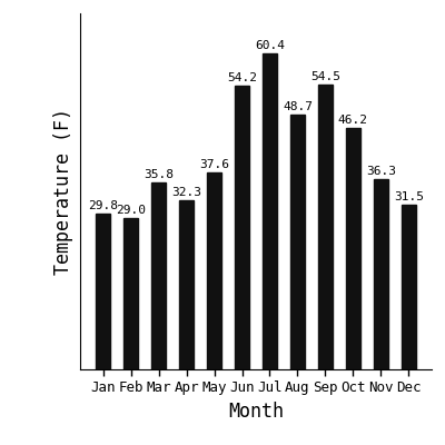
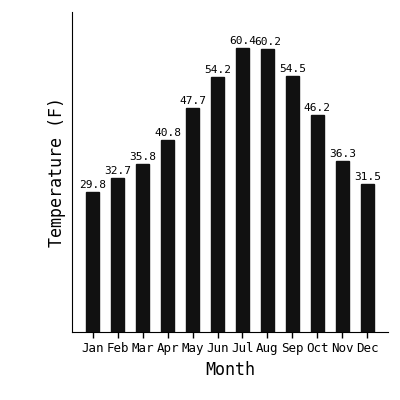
Feb: 29.0 -> 32.7
Apr: 32.3 -> 40.8
May: 37.6 -> 47.7
Aug: 48.7 -> 60.2
